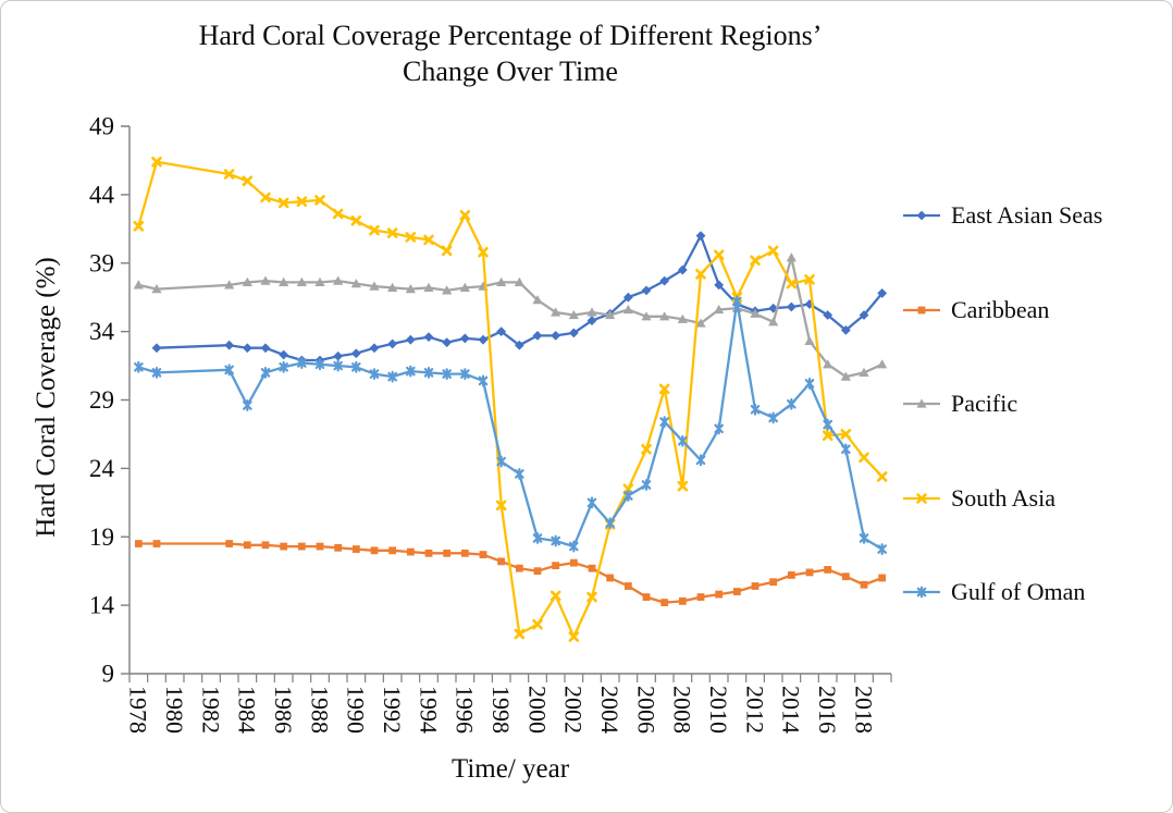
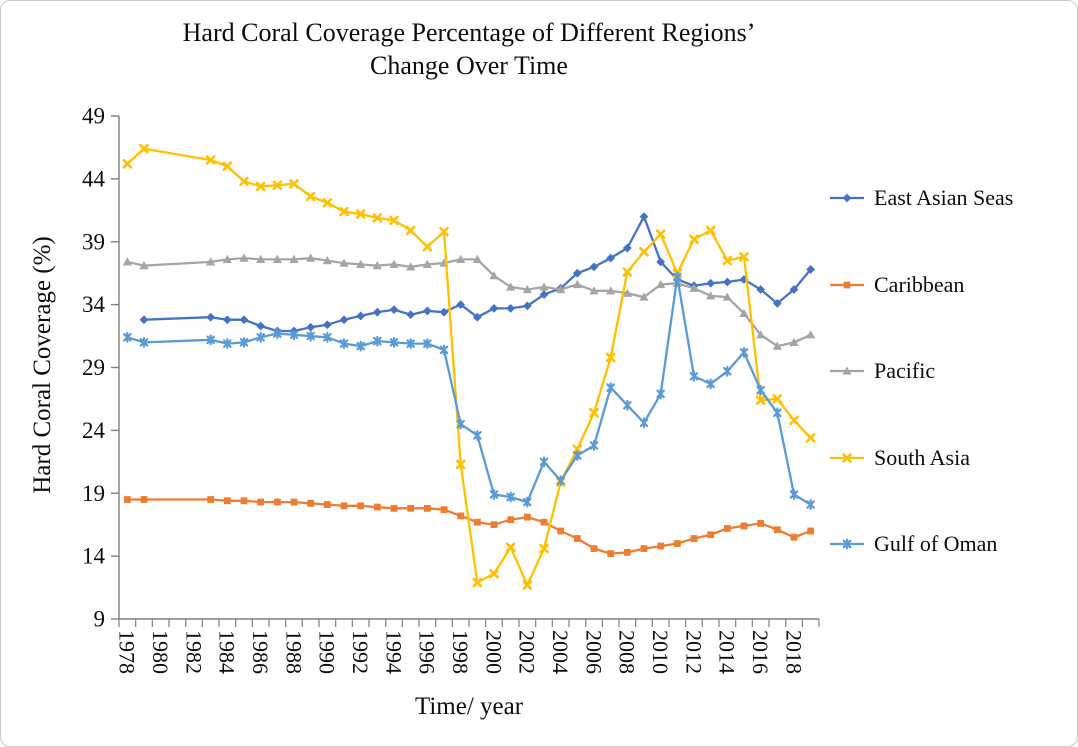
South Asia/1978: 41.7 -> 45.2
Gulf of Oman/1984: 28.6 -> 30.9
South Asia/1996: 42.5 -> 38.6
South Asia/2008: 22.7 -> 36.6
Pacific/2014: 39.4 -> 34.6
